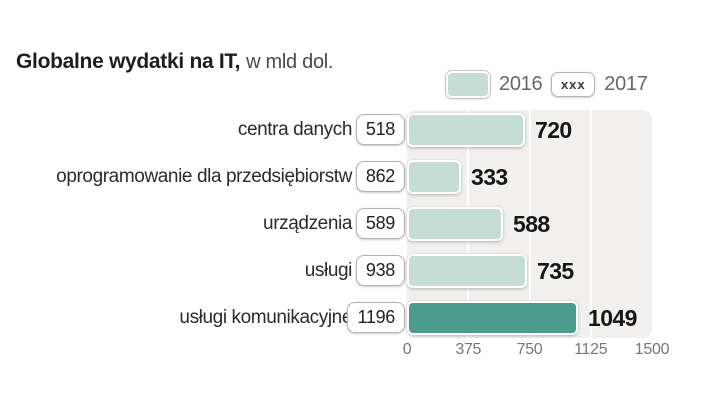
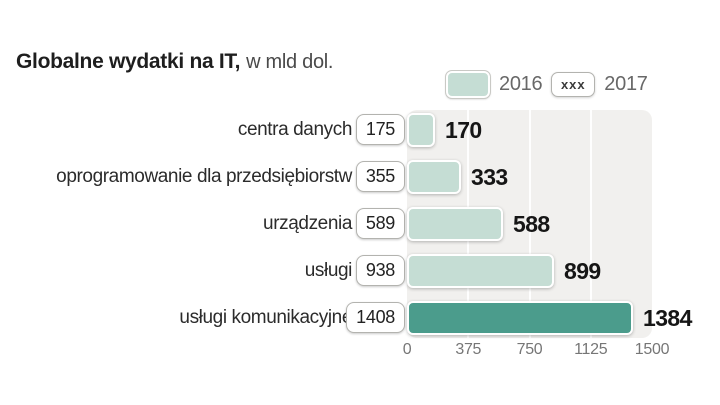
2016/centra danych: 720 -> 170
2017/centra danych: 518 -> 175
2017/oprogramowanie dla przedsiębiorstw: 862 -> 355
2016/usługi: 735 -> 899
2016/usługi komunikacyjne: 1049 -> 1384
2017/usługi komunikacyjne: 1196 -> 1408
